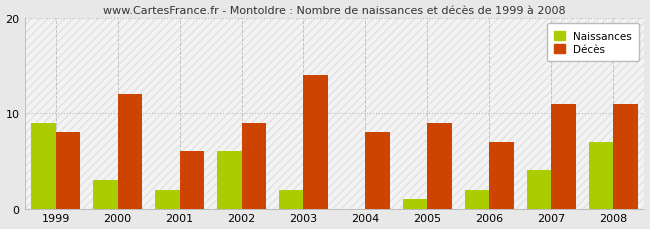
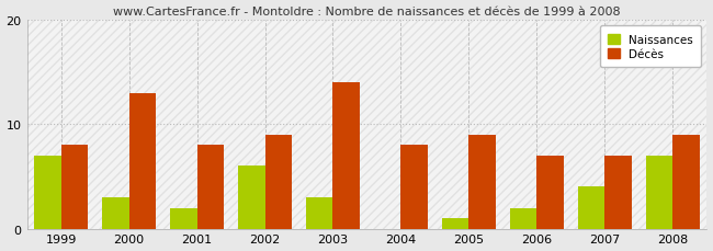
Naissances/1999: 9 -> 7
Décès/2000: 12 -> 13
Décès/2001: 6 -> 8
Naissances/2003: 2 -> 3
Décès/2007: 11 -> 7
Décès/2008: 11 -> 9
